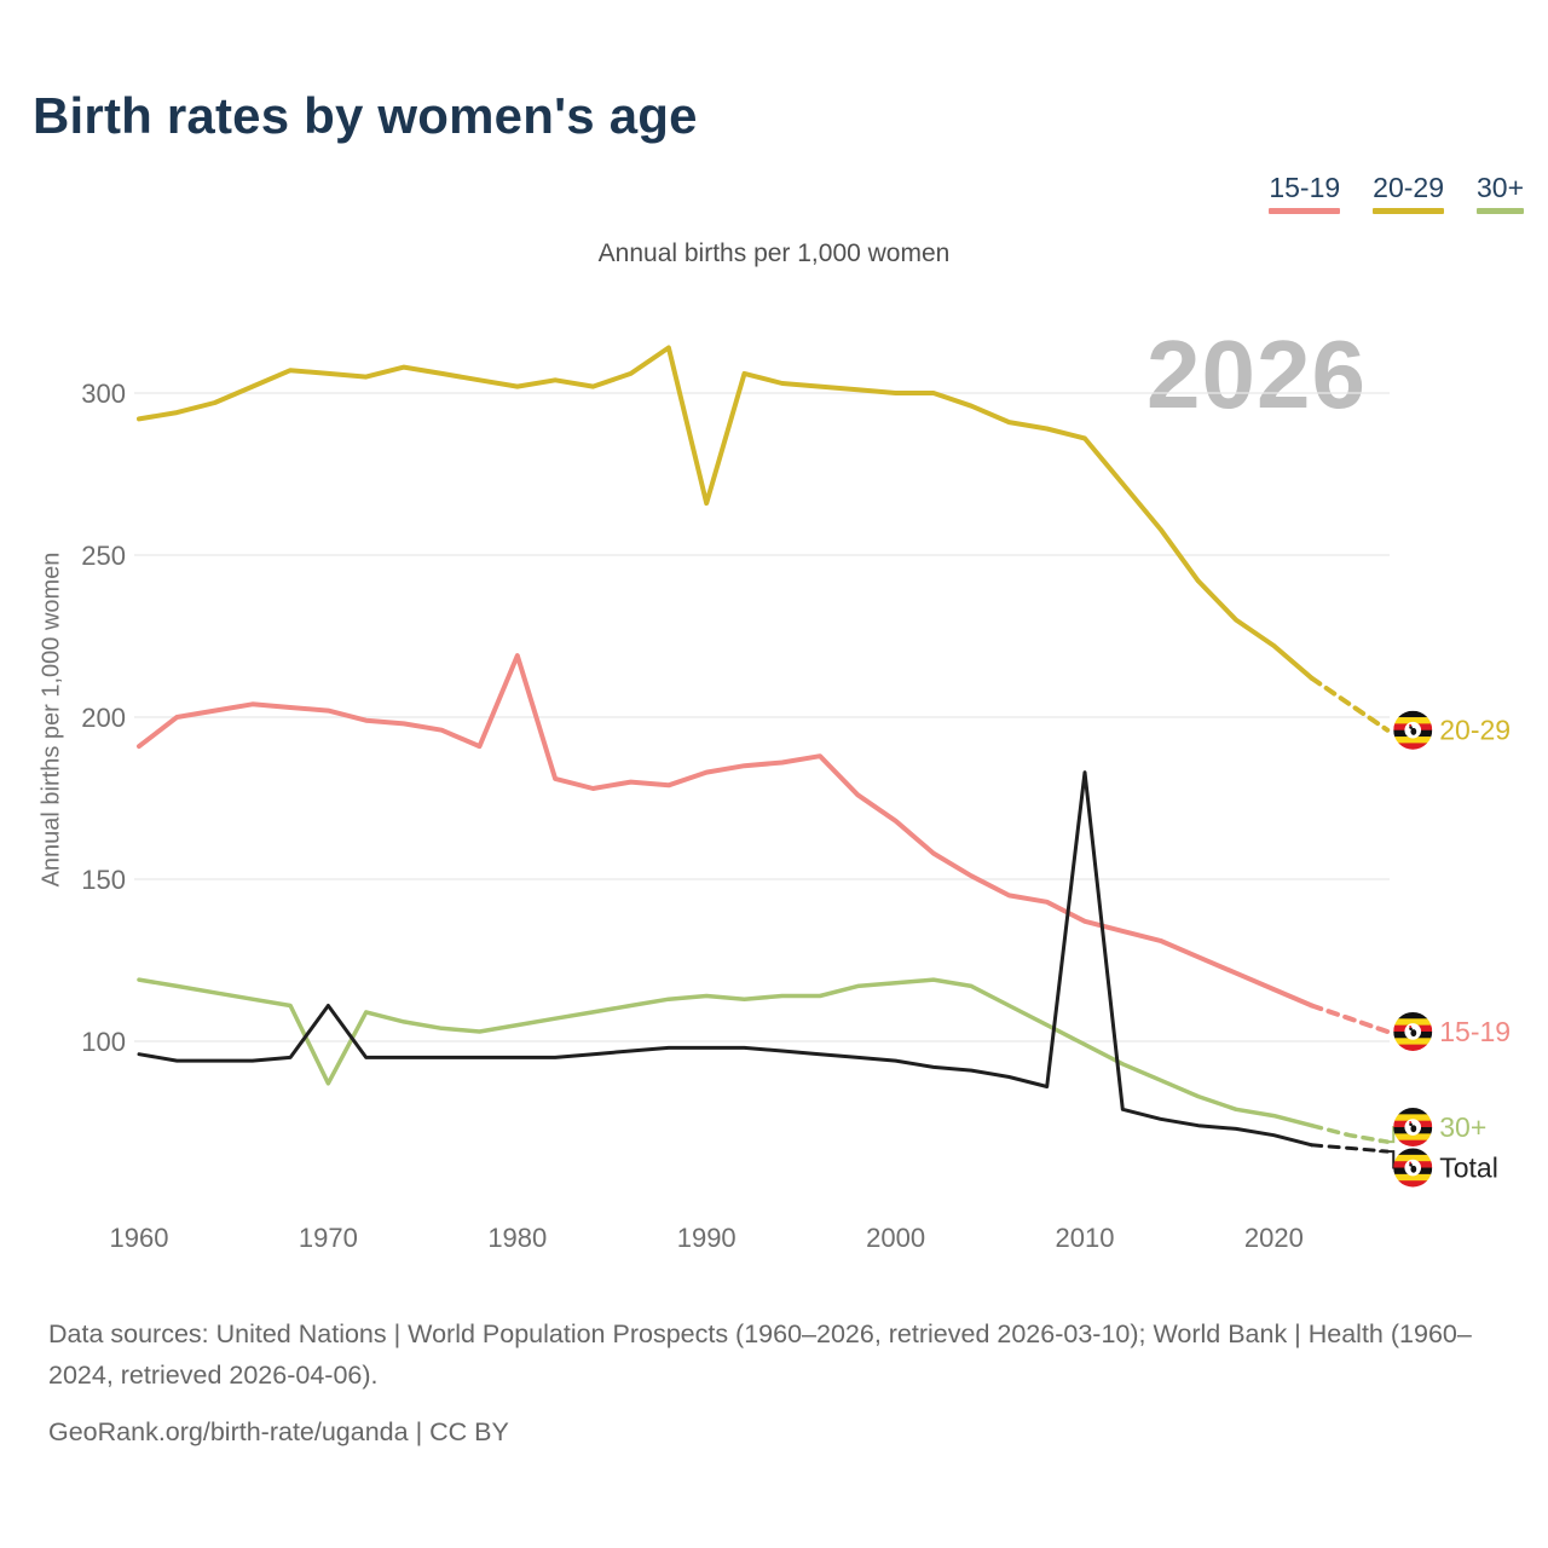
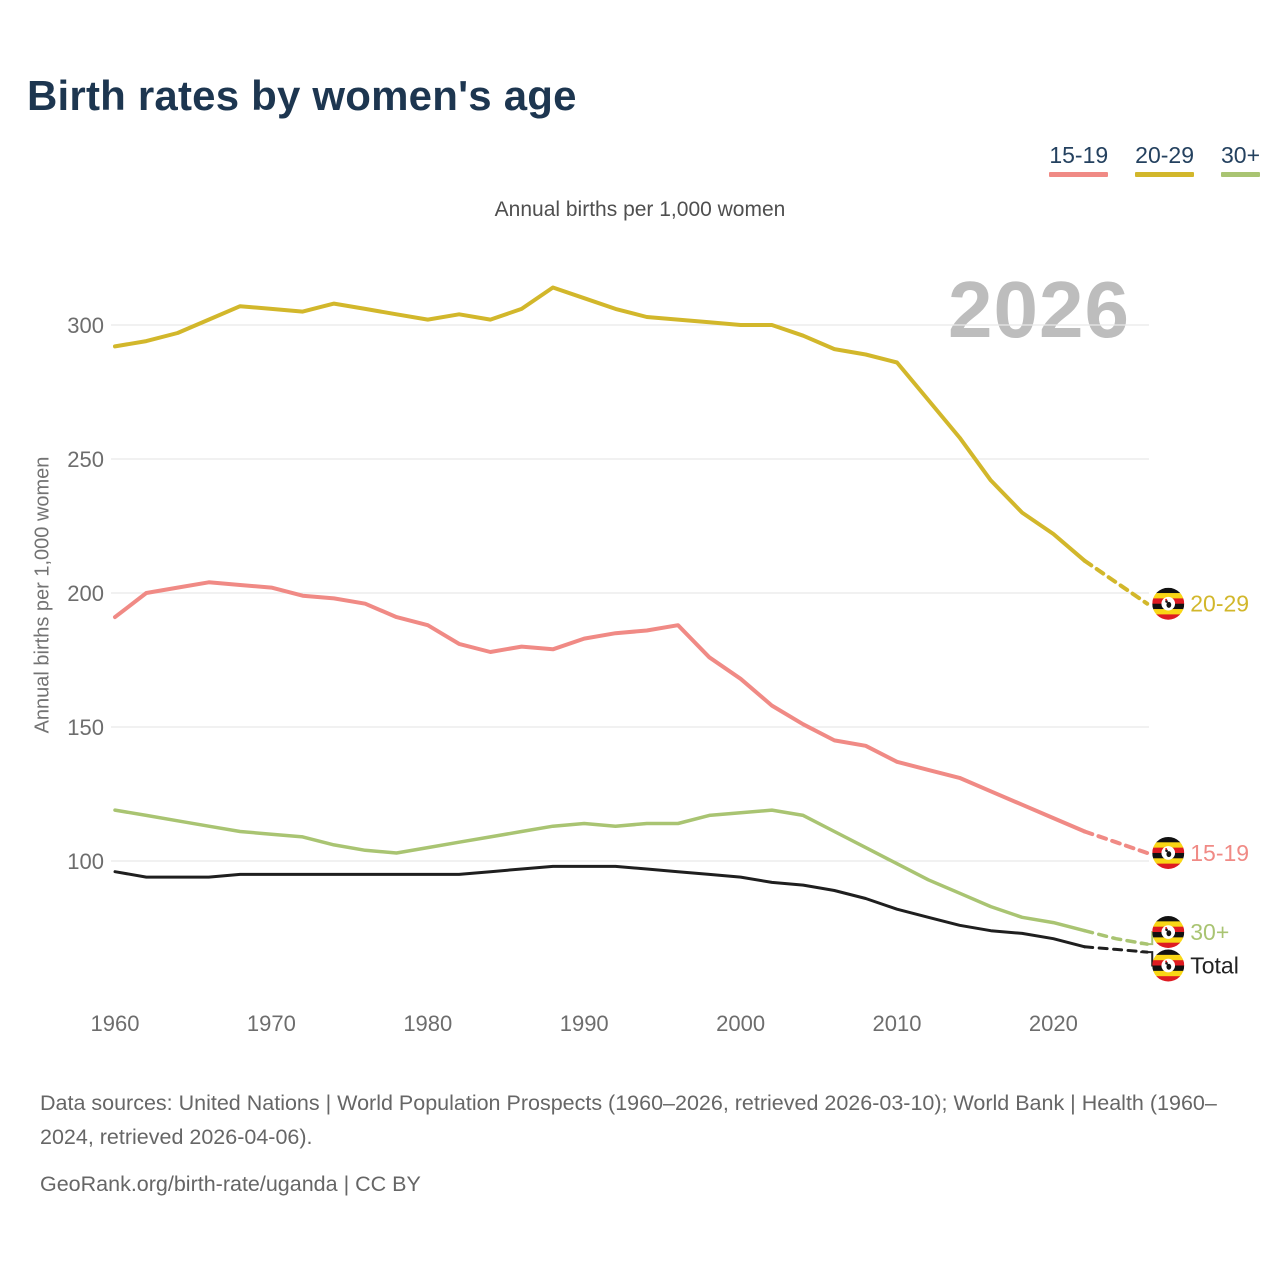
30+/1970: 87 -> 110
Total/1970: 111 -> 95
15-19/1980: 219 -> 188
20-29/1990: 266 -> 310
Total/2010: 183 -> 82
